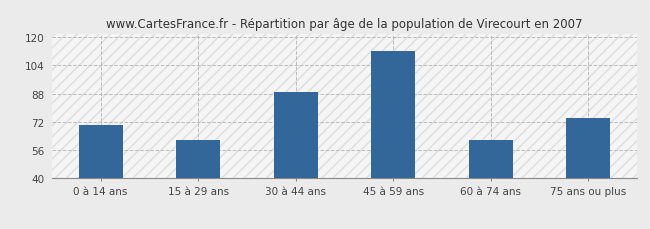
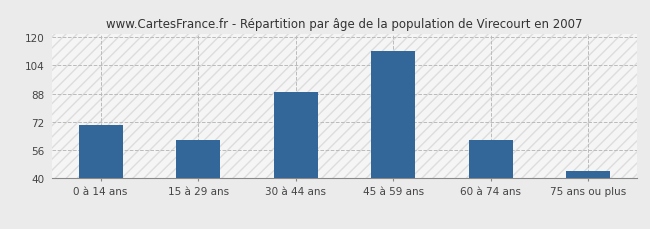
75 ans ou plus: 74 -> 44
